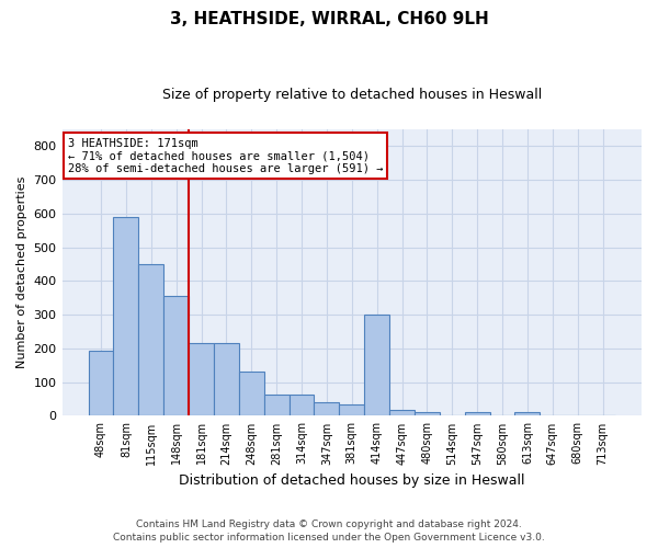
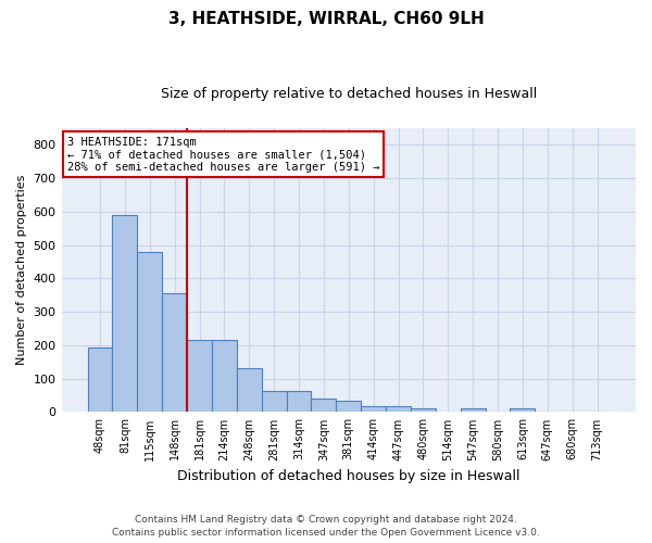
115sqm: 450 -> 480
414sqm: 300 -> 17
